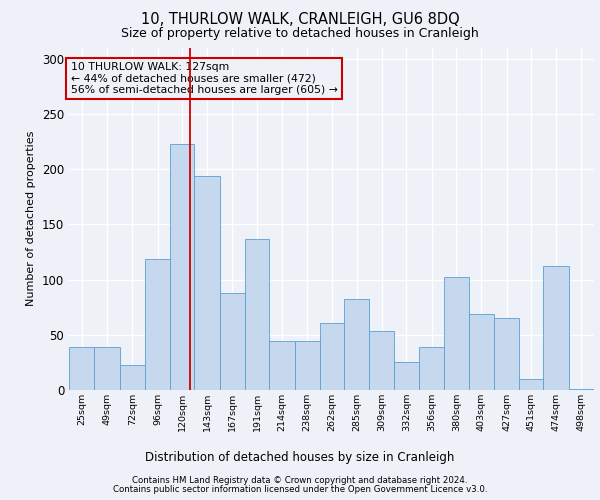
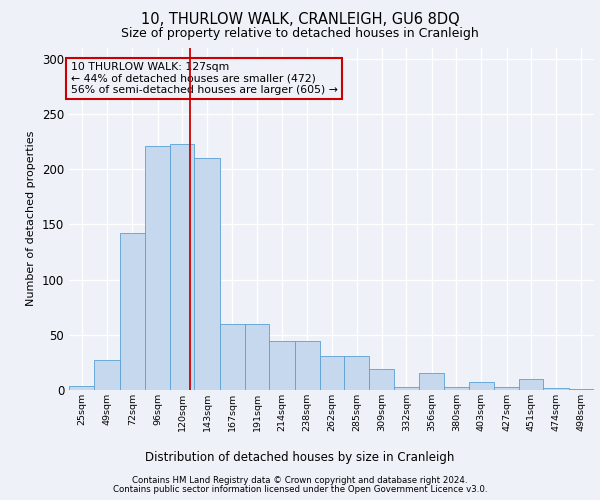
25sqm: 39 -> 4
49sqm: 39 -> 27
72sqm: 23 -> 142
96sqm: 119 -> 221
143sqm: 194 -> 210
167sqm: 88 -> 60
191sqm: 137 -> 60
262sqm: 61 -> 31
285sqm: 82 -> 31
309sqm: 53 -> 19
332sqm: 25 -> 3
356sqm: 39 -> 15
380sqm: 102 -> 3
403sqm: 69 -> 7
427sqm: 65 -> 3
474sqm: 112 -> 2
